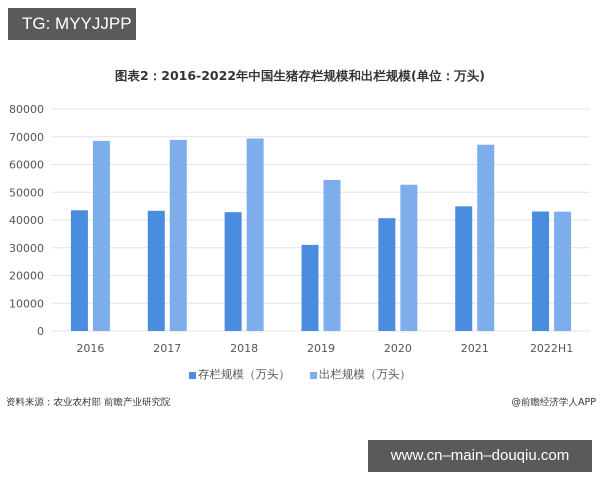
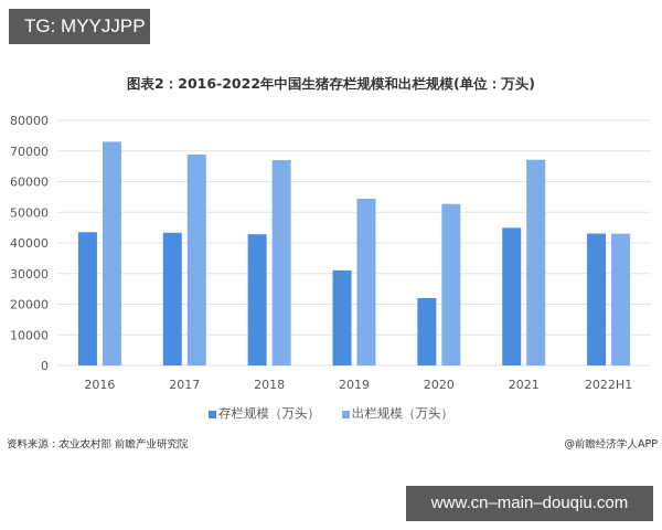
出栏规模（万头）/2016: 69000 -> 73000
出栏规模（万头）/2018: 69000 -> 67000
存栏规模（万头）/2020: 41000 -> 22000
